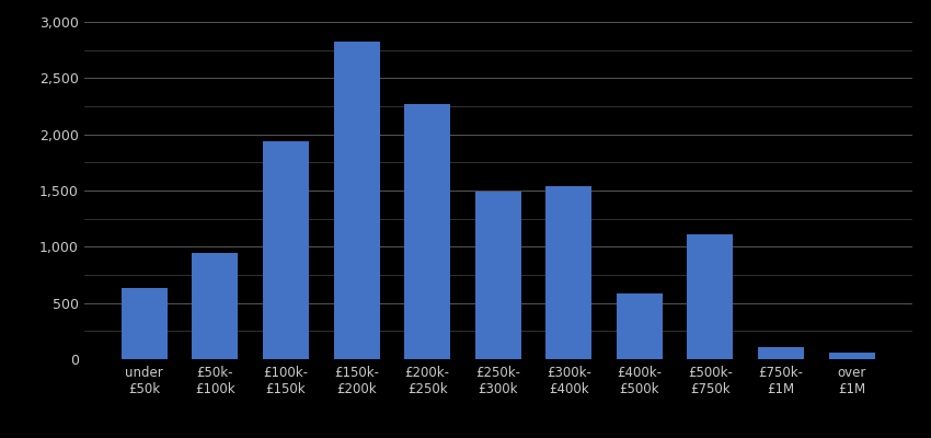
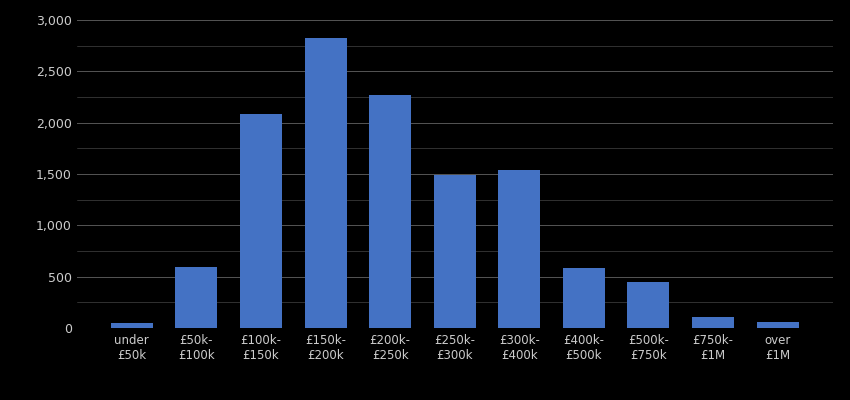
under £50k: 630 -> 50
£50k- £100k: 940 -> 590
£100k- £150k: 1,940 -> 2,080
£500k- £750k: 1,110 -> 450
